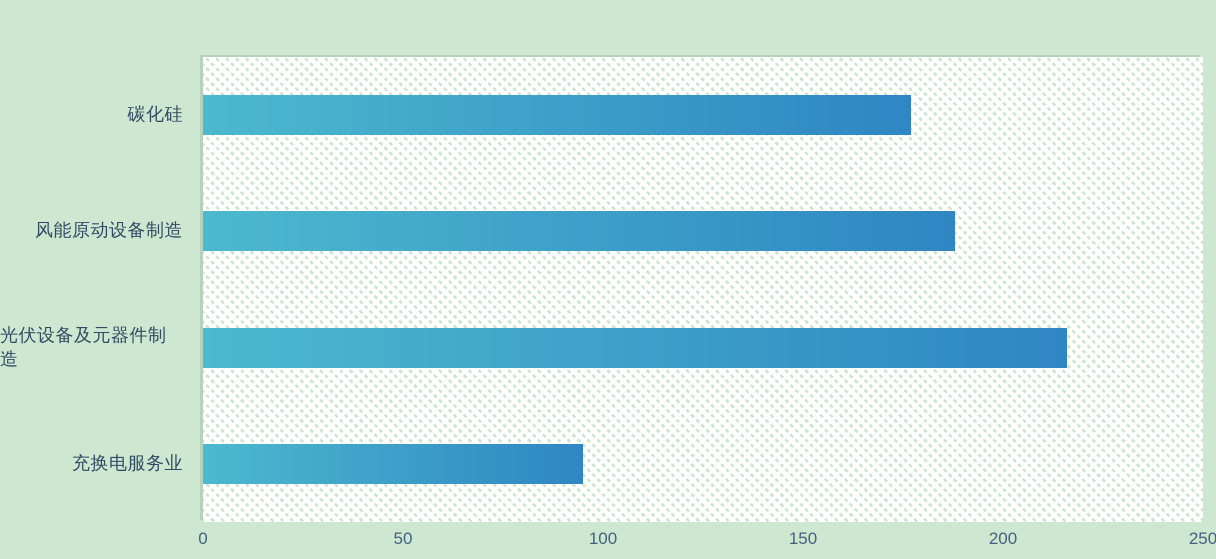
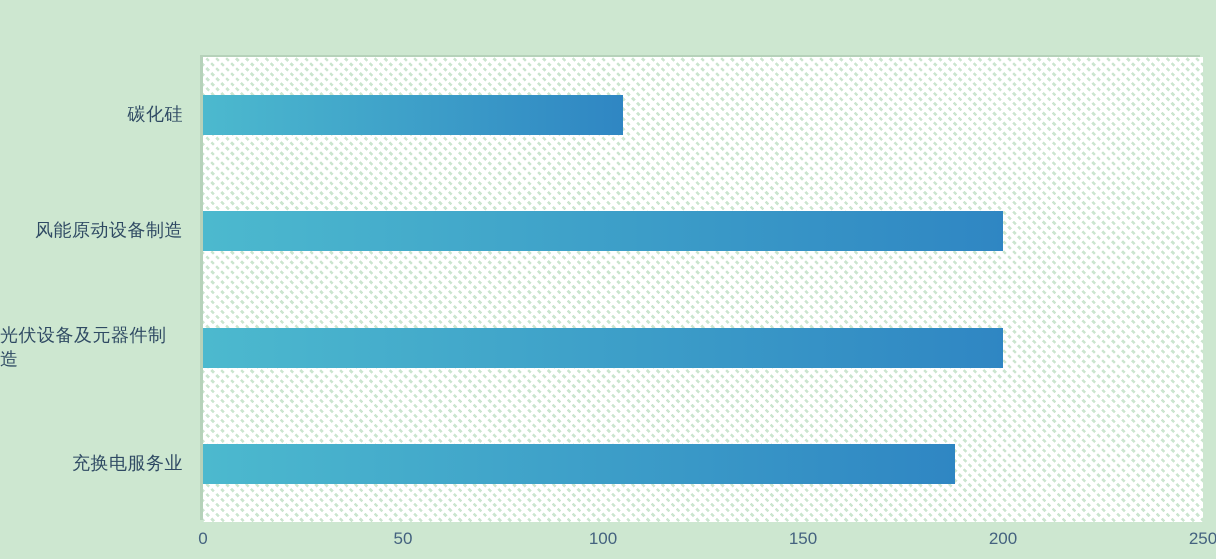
碳化硅: 177 -> 105
风能原动设备制造: 188 -> 200
光伏设备及元器件制造: 216 -> 200
充换电服务业: 95 -> 188
